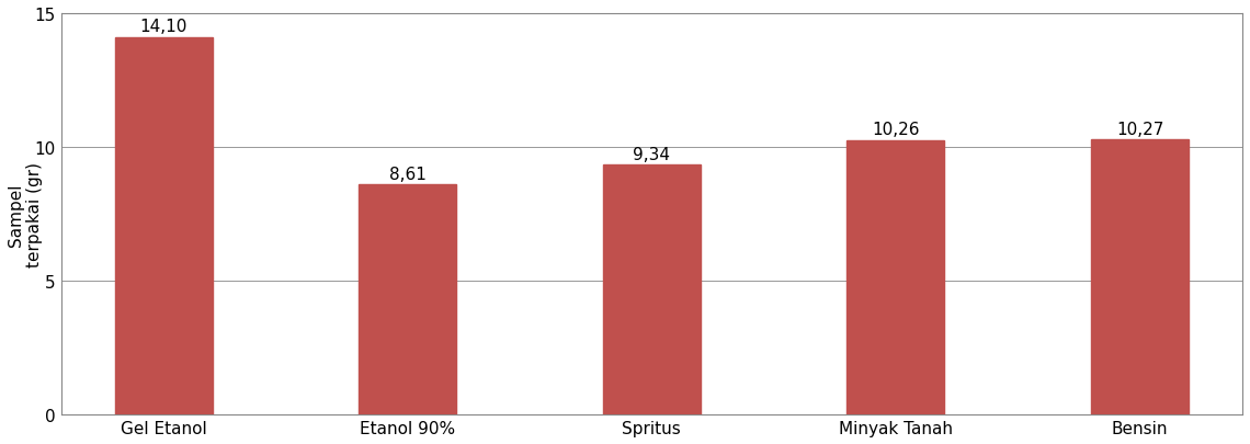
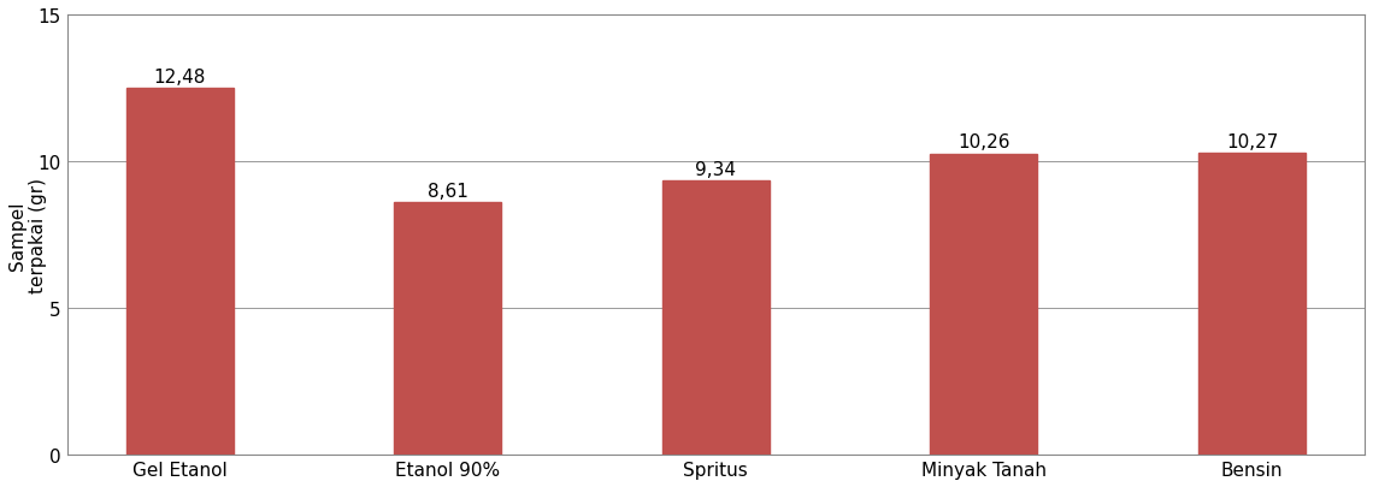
Gel Etanol: 14,10 -> 12,48
